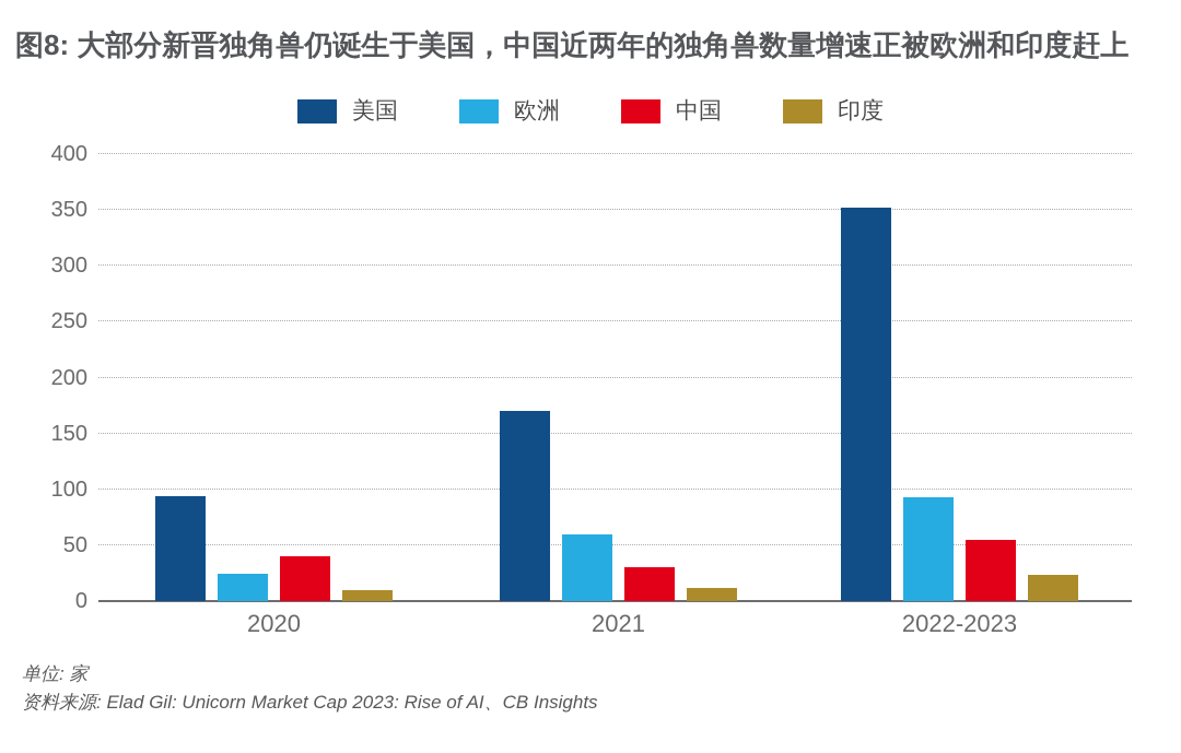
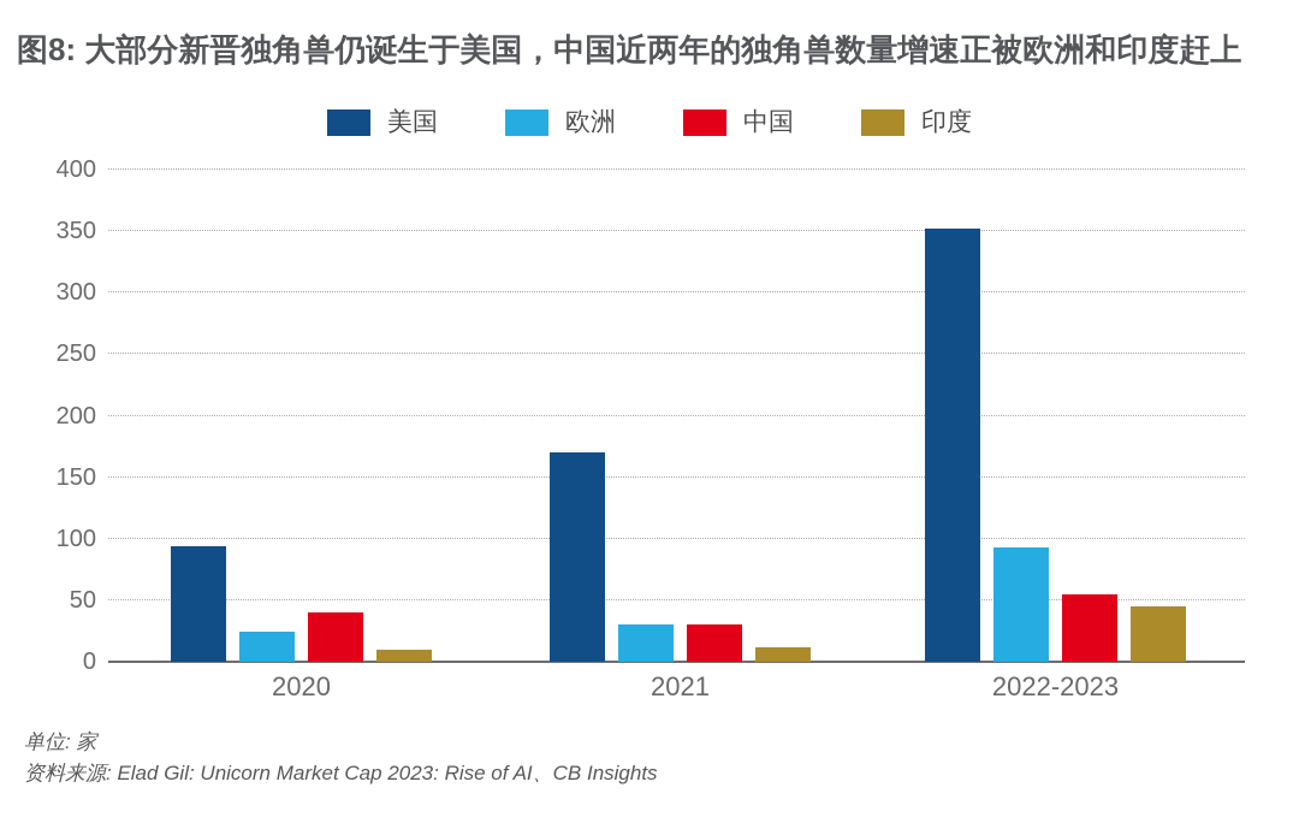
欧洲/2021: 60 -> 30
印度/2022-2023: 23 -> 45
